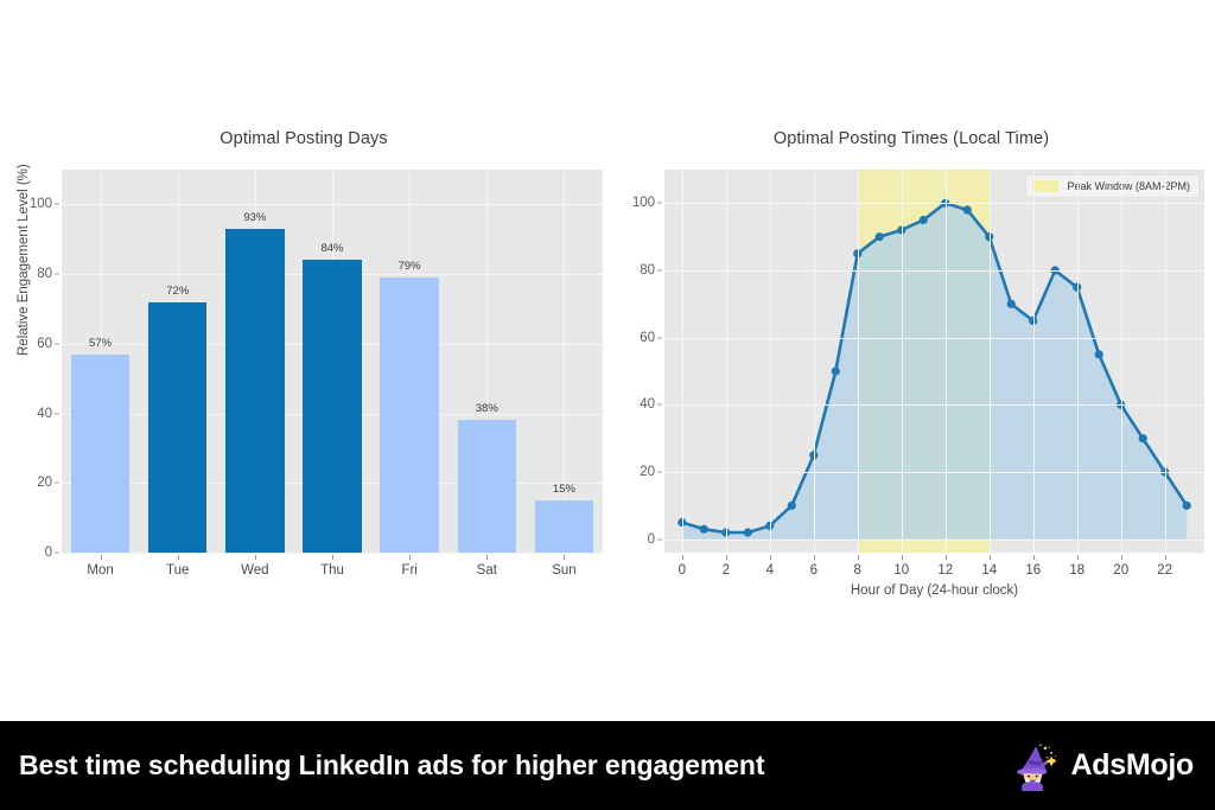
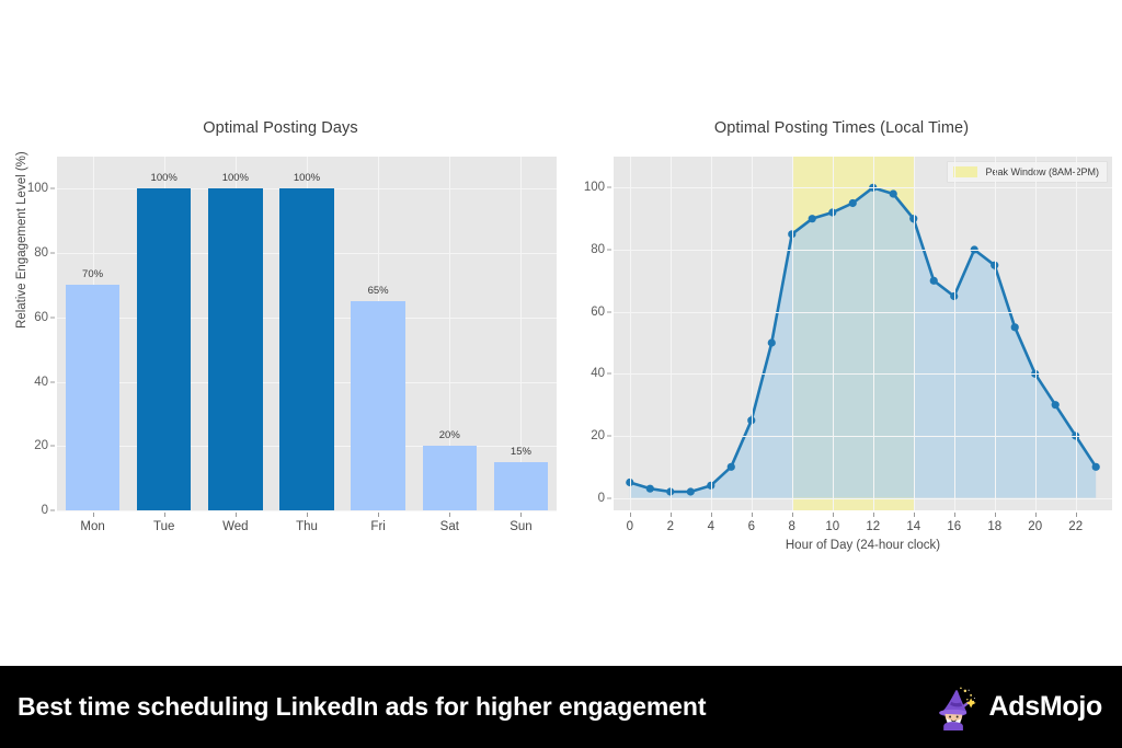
Optimal Posting Days/Mon: 57% -> 70%
Optimal Posting Days/Tue: 72% -> 100%
Optimal Posting Days/Wed: 93% -> 100%
Optimal Posting Days/Thu: 84% -> 100%
Optimal Posting Days/Fri: 79% -> 65%
Optimal Posting Days/Sat: 38% -> 20%
